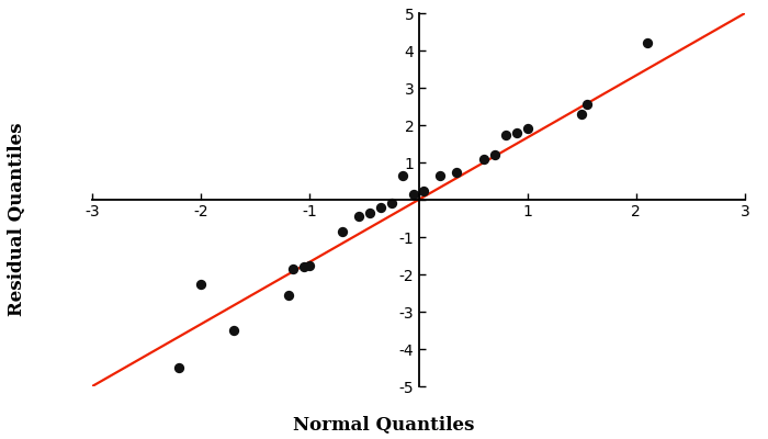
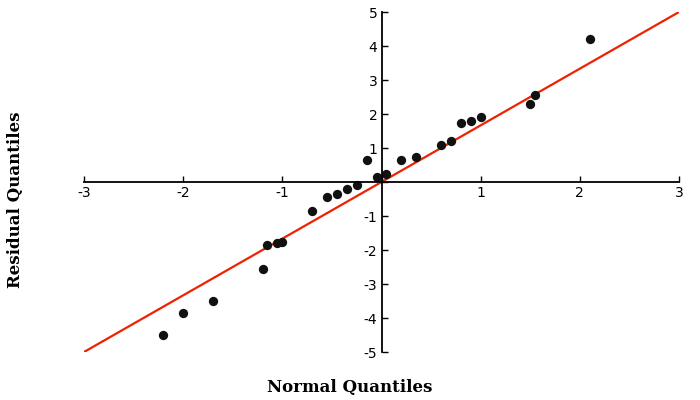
-2: -2.25 -> -3.85
